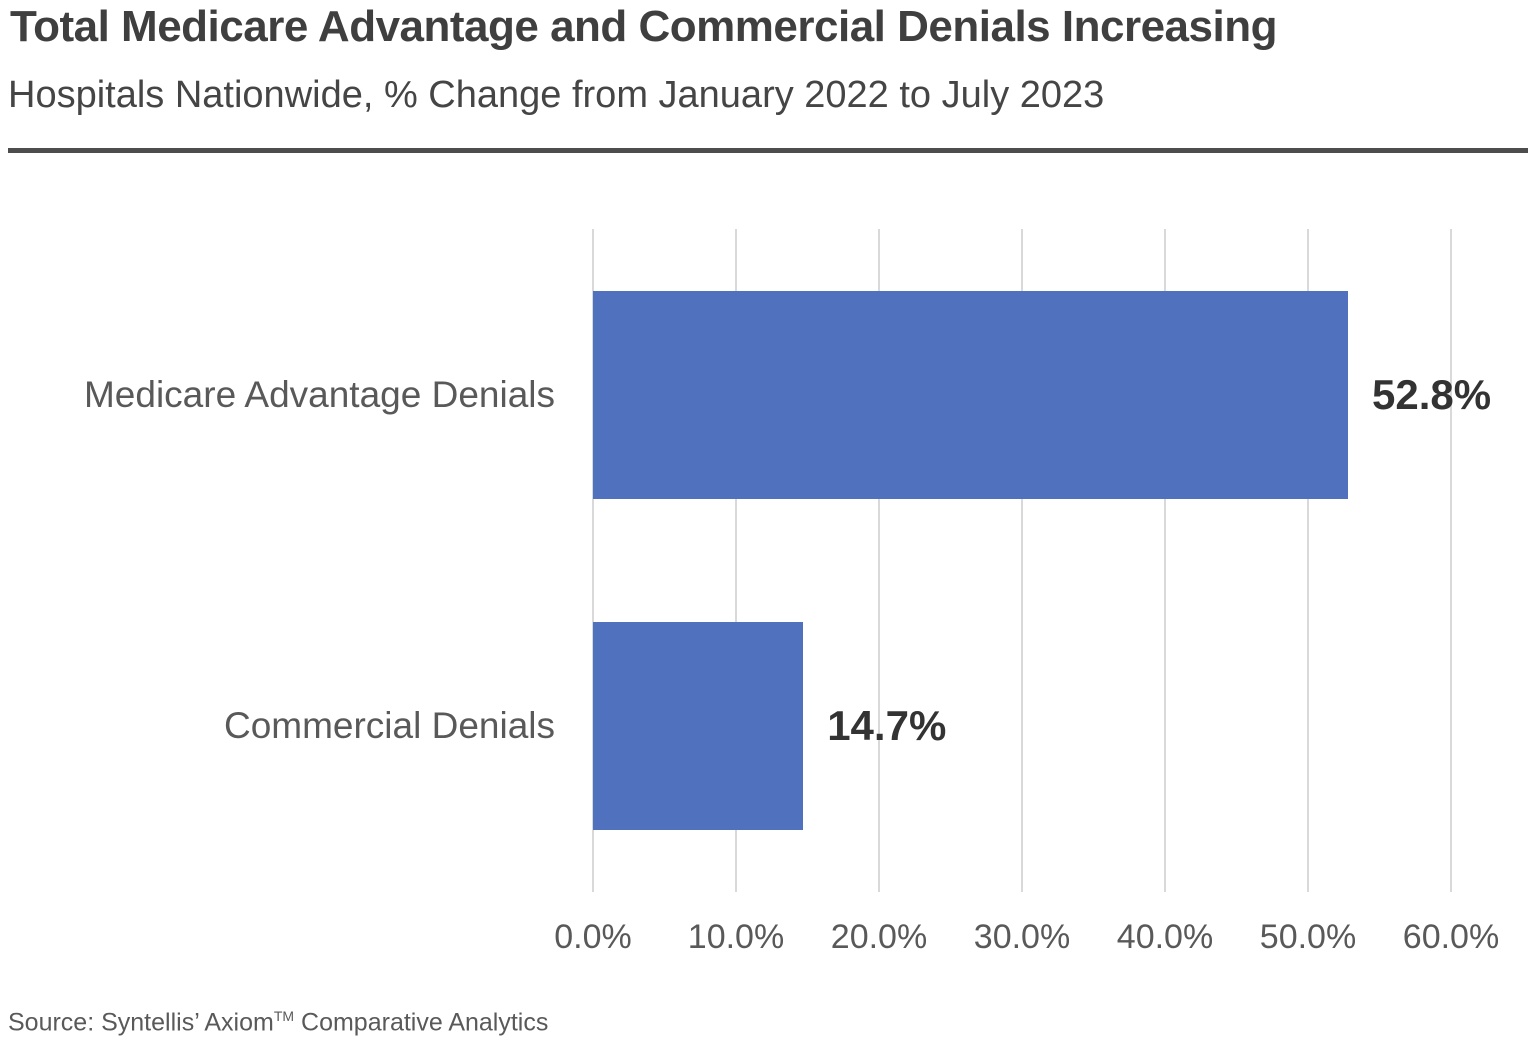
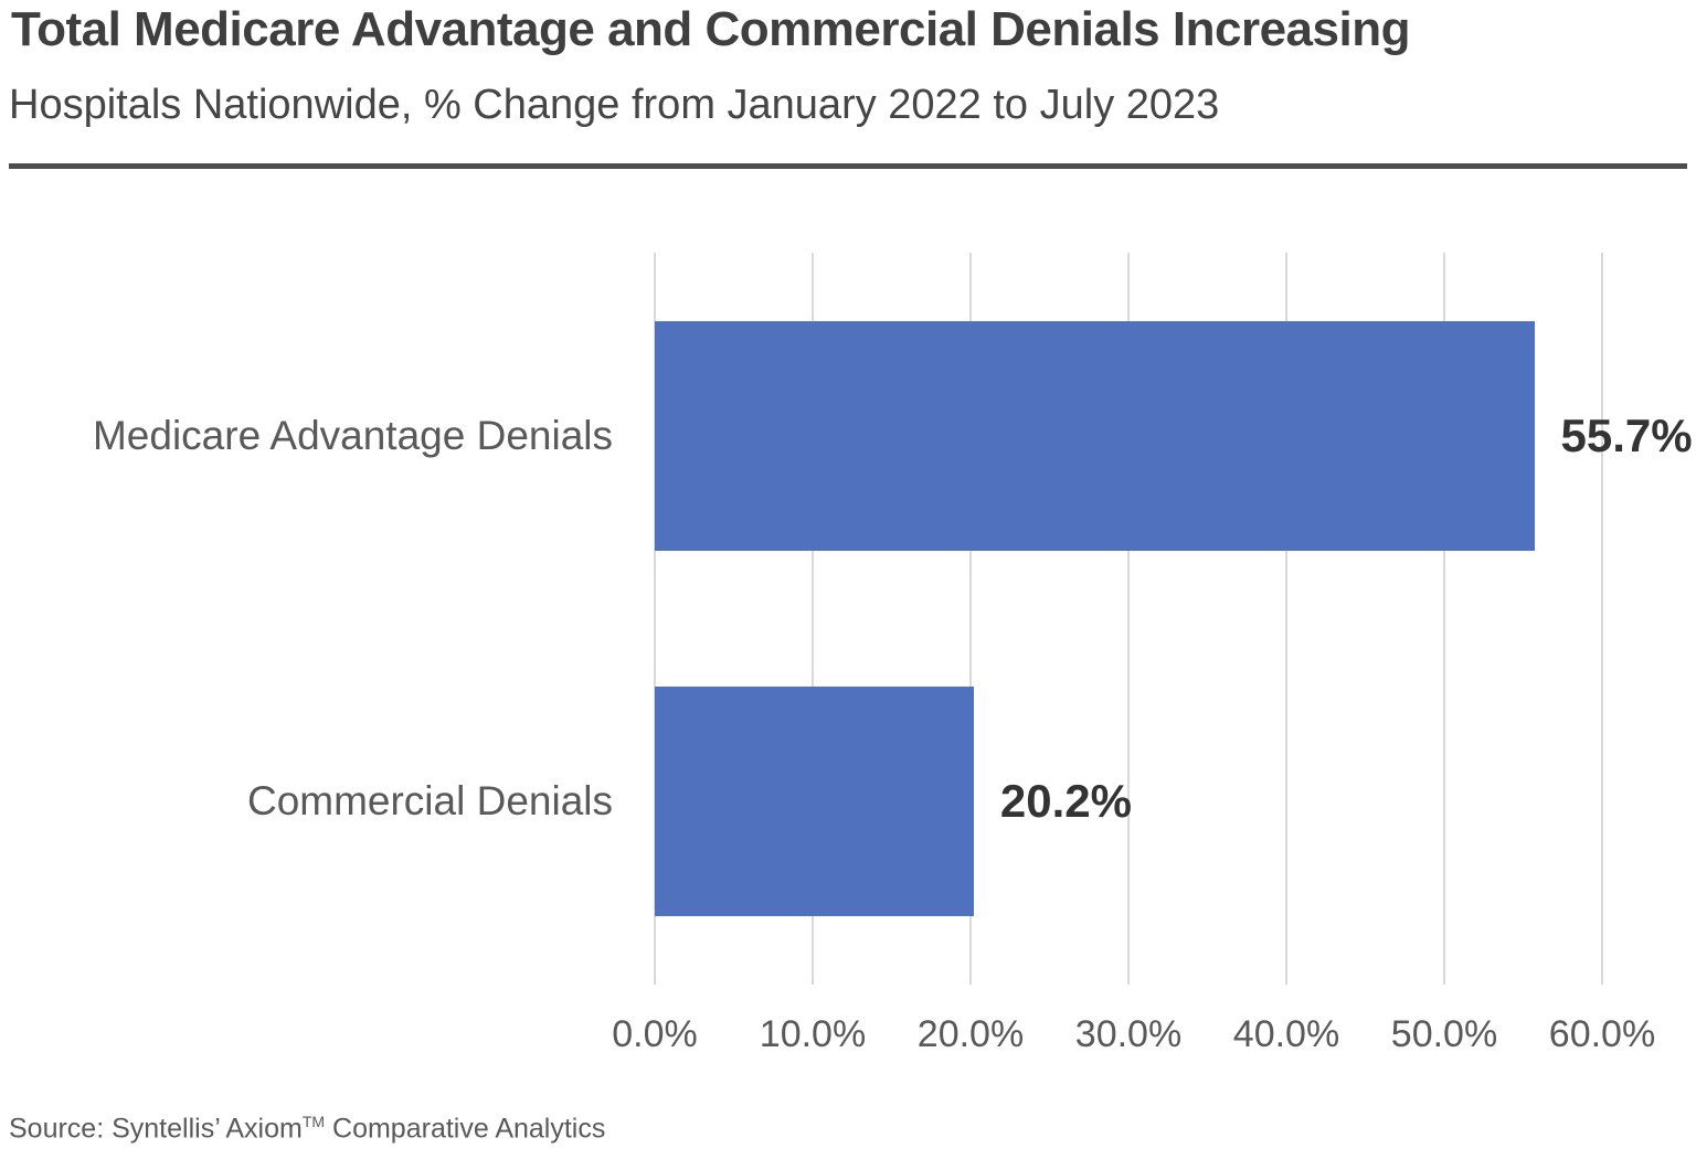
Medicare Advantage Denials: 52.8% -> 55.7%
Commercial Denials: 14.7% -> 20.2%
